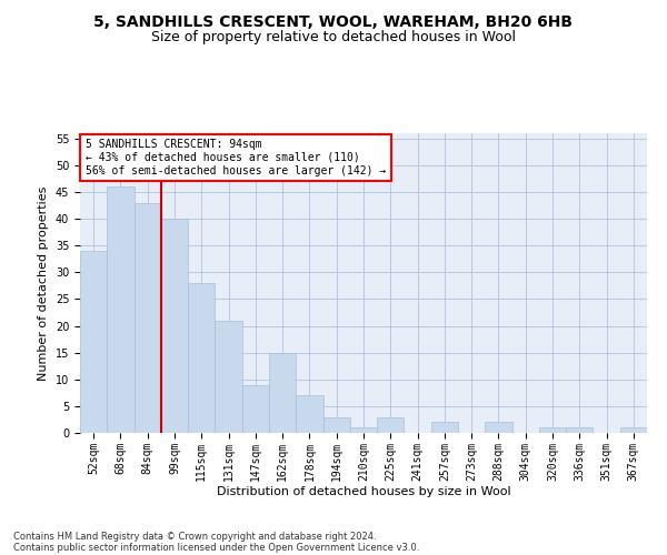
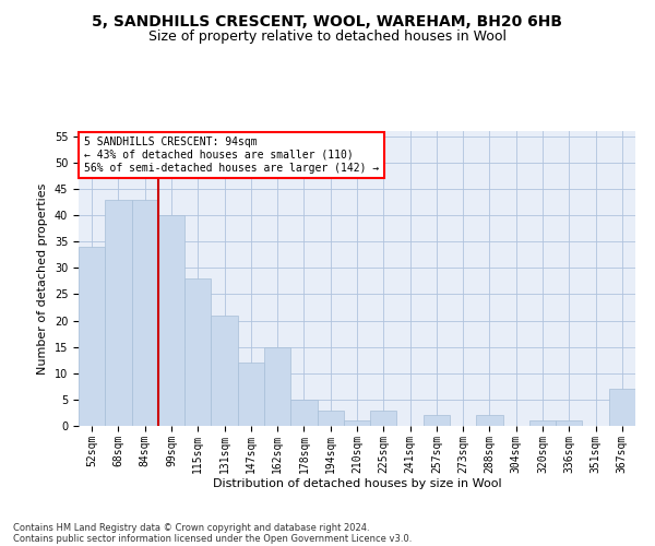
68sqm: 46 -> 43
147sqm: 9 -> 12
178sqm: 7 -> 5
367sqm: 1 -> 7
